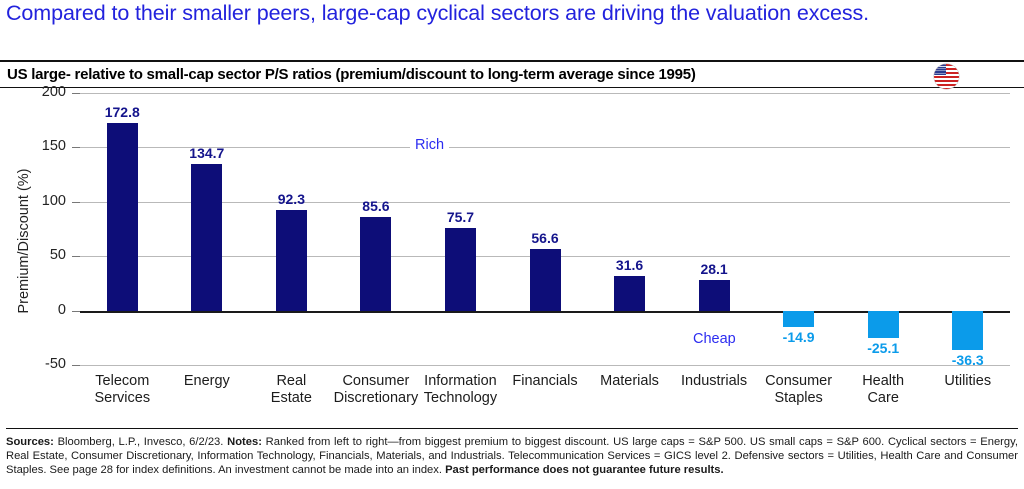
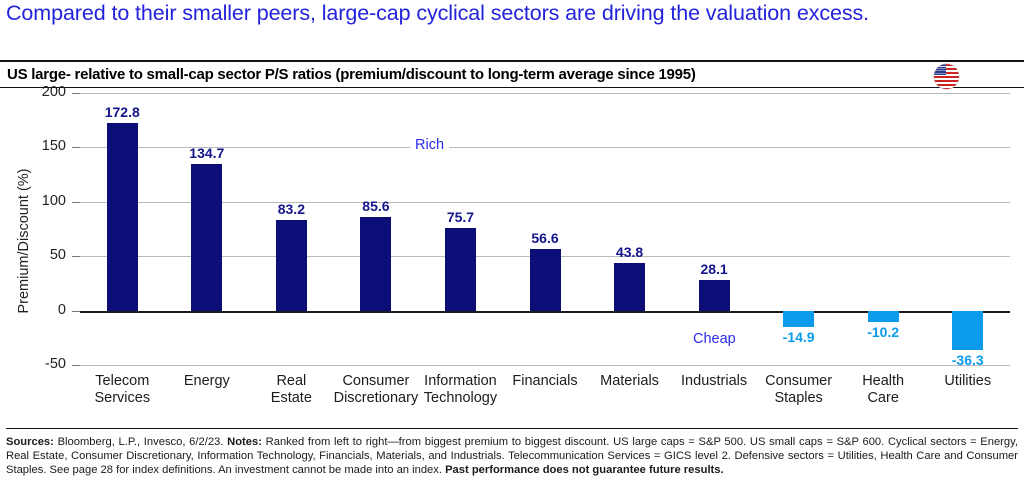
Real Estate: 92.3 -> 83.2
Materials: 31.6 -> 43.8
Health Care: -25.1 -> -10.2
